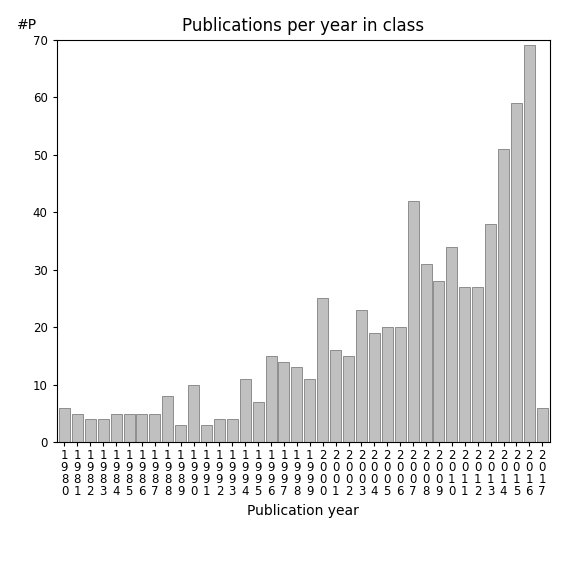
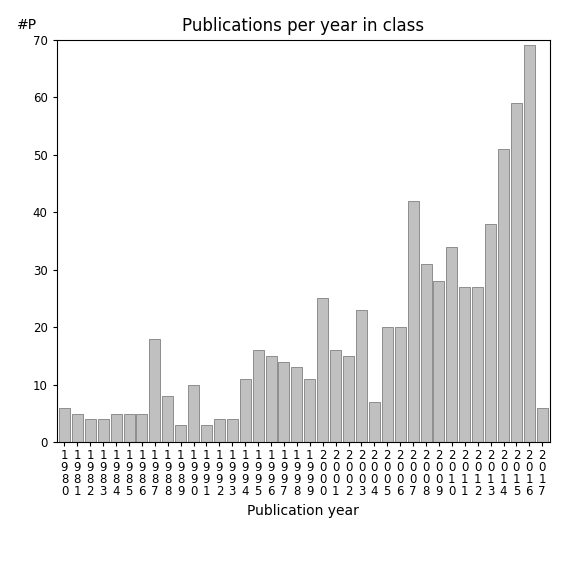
1 9 8 7: 5 -> 18
1 9 9 5: 7 -> 16
2 0 0 4: 19 -> 7
